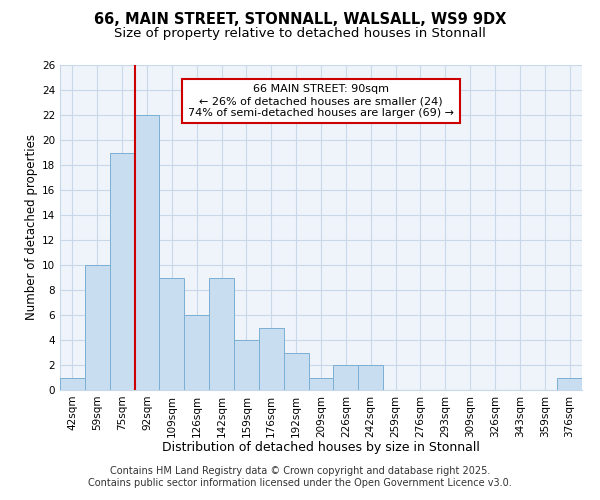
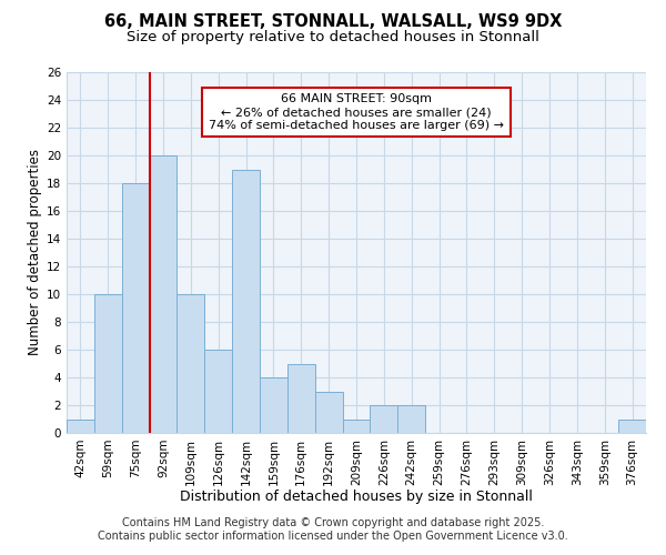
75sqm: 19 -> 18
92sqm: 22 -> 20
109sqm: 9 -> 10
142sqm: 9 -> 19
